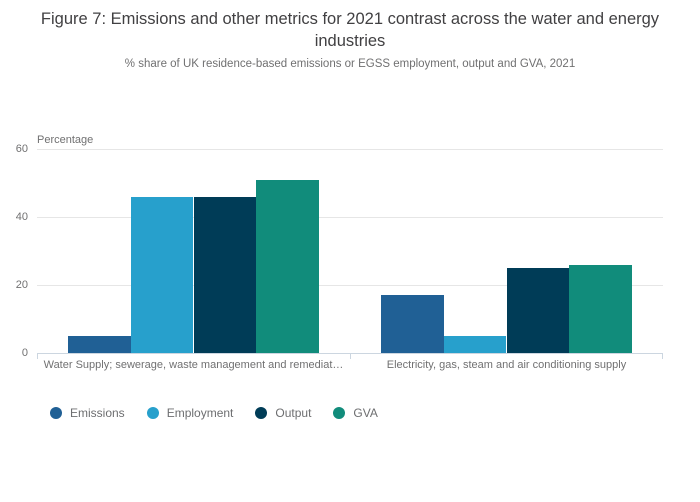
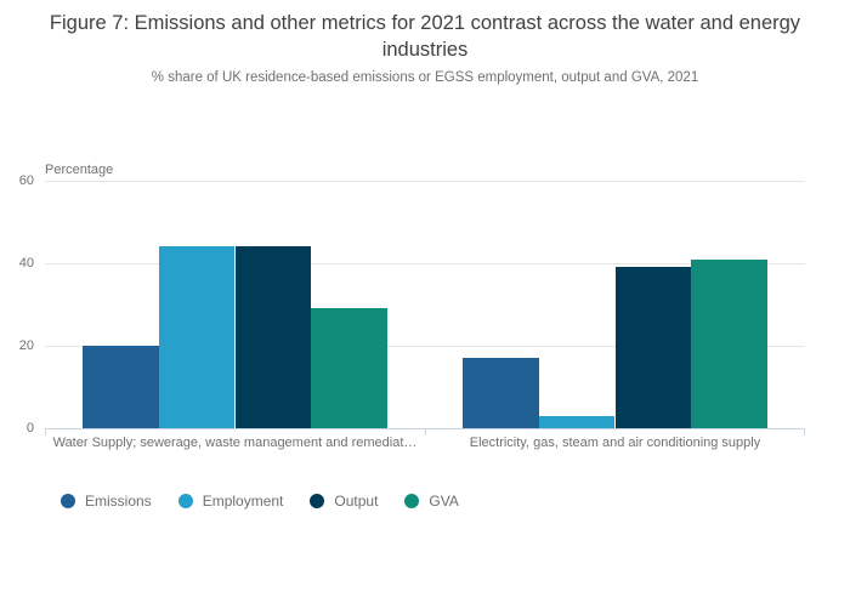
Emissions/Water Supply; sewerage, waste management and remediat…: 5 -> 20
Employment/Water Supply; sewerage, waste management and remediat…: 46 -> 44
Output/Water Supply; sewerage, waste management and remediat…: 46 -> 44
GVA/Water Supply; sewerage, waste management and remediat…: 51 -> 29
Employment/Electricity, gas, steam and air conditioning supply: 5 -> 3
Output/Electricity, gas, steam and air conditioning supply: 25 -> 39
GVA/Electricity, gas, steam and air conditioning supply: 26 -> 41
